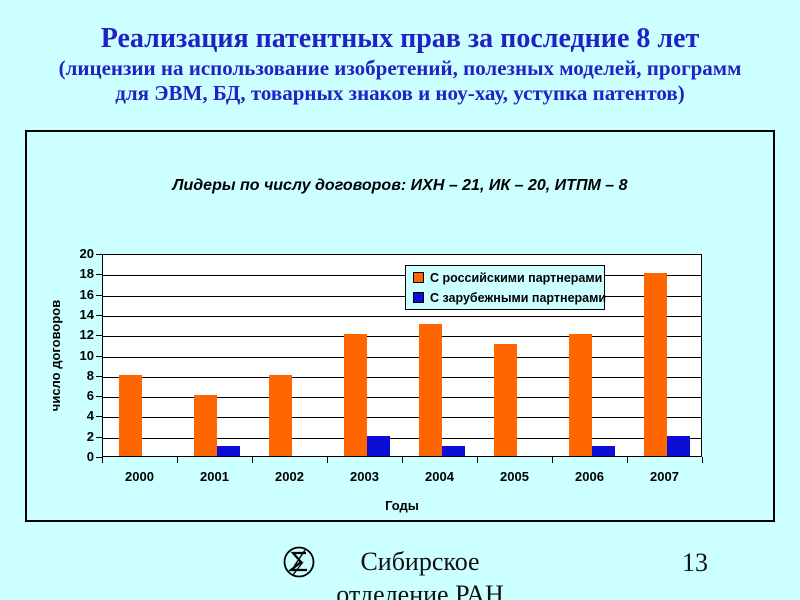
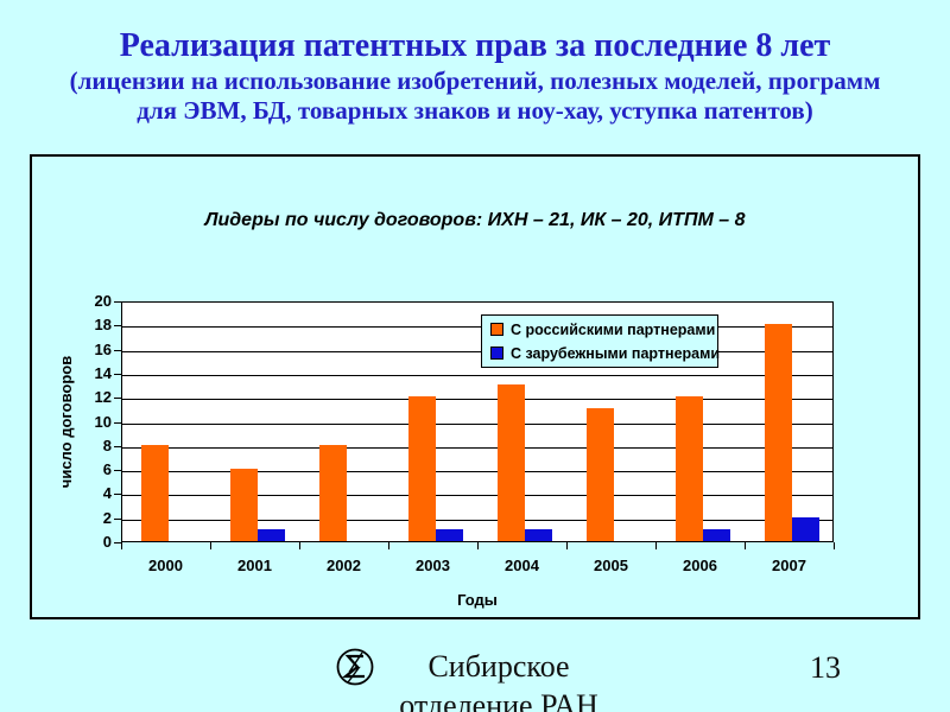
С зарубежными партнерами/2003: 2 -> 1
